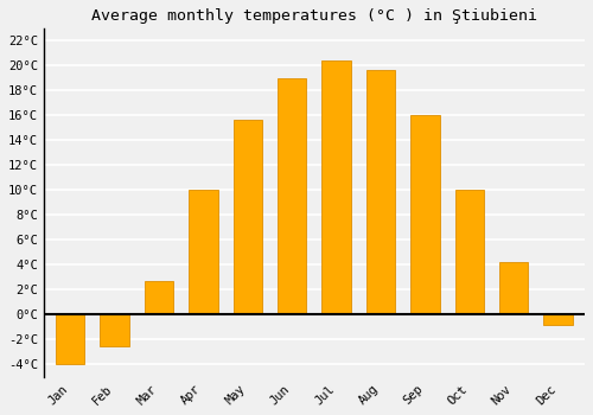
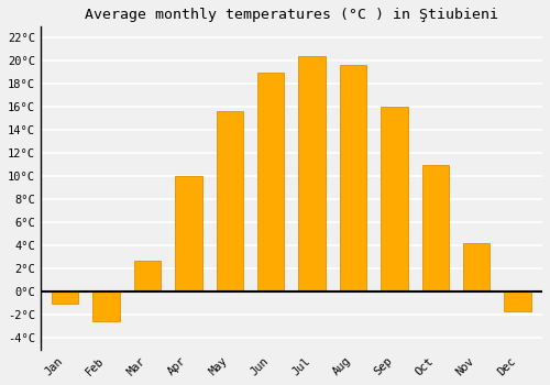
Jan: -4.0°C -> -1.0°C
Oct: 10.0°C -> 11.0°C
Dec: -0.8°C -> -1.7°C
